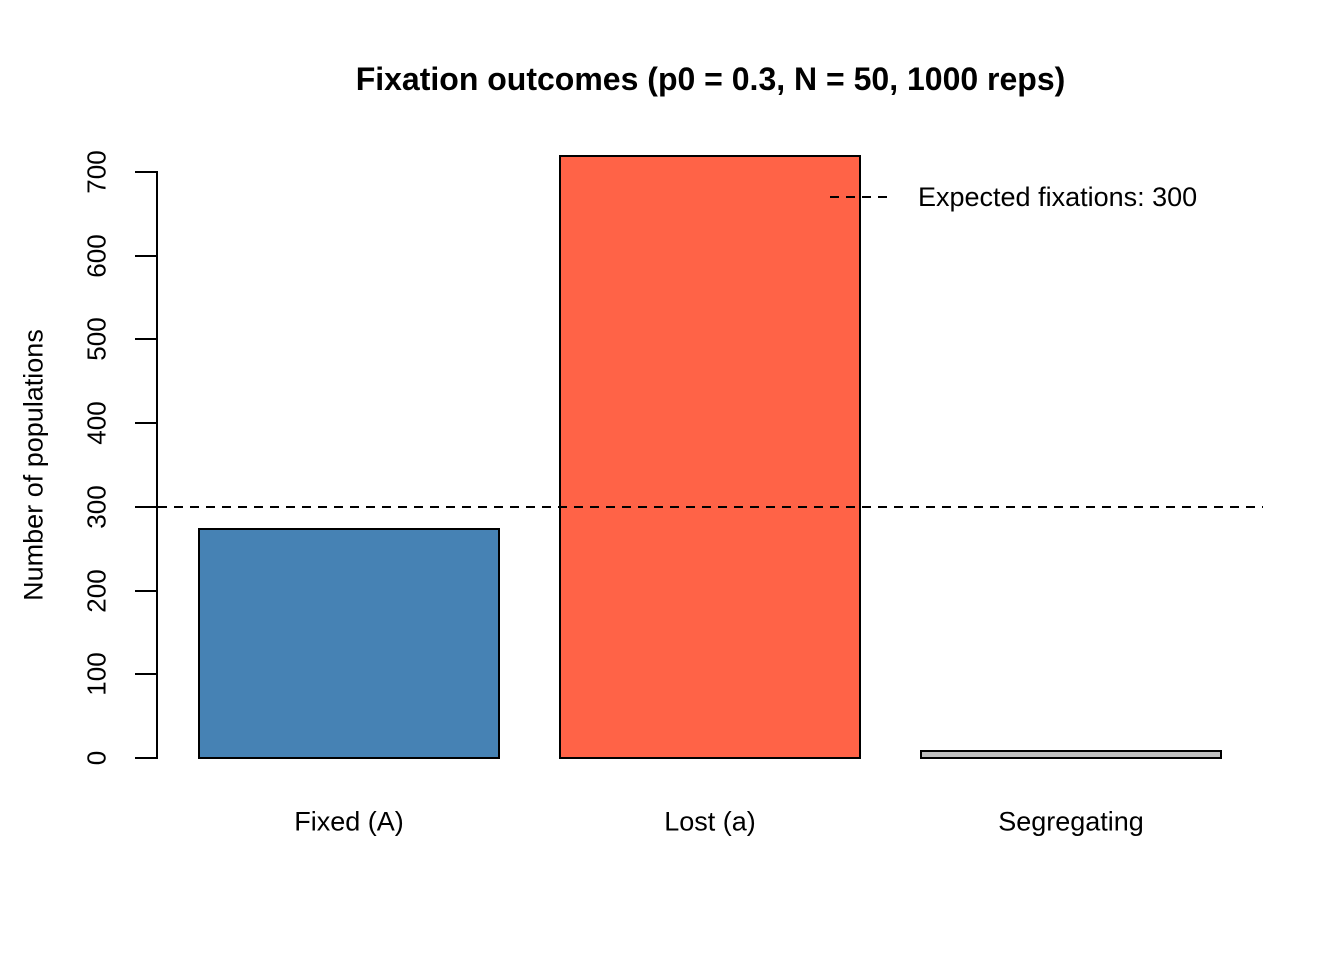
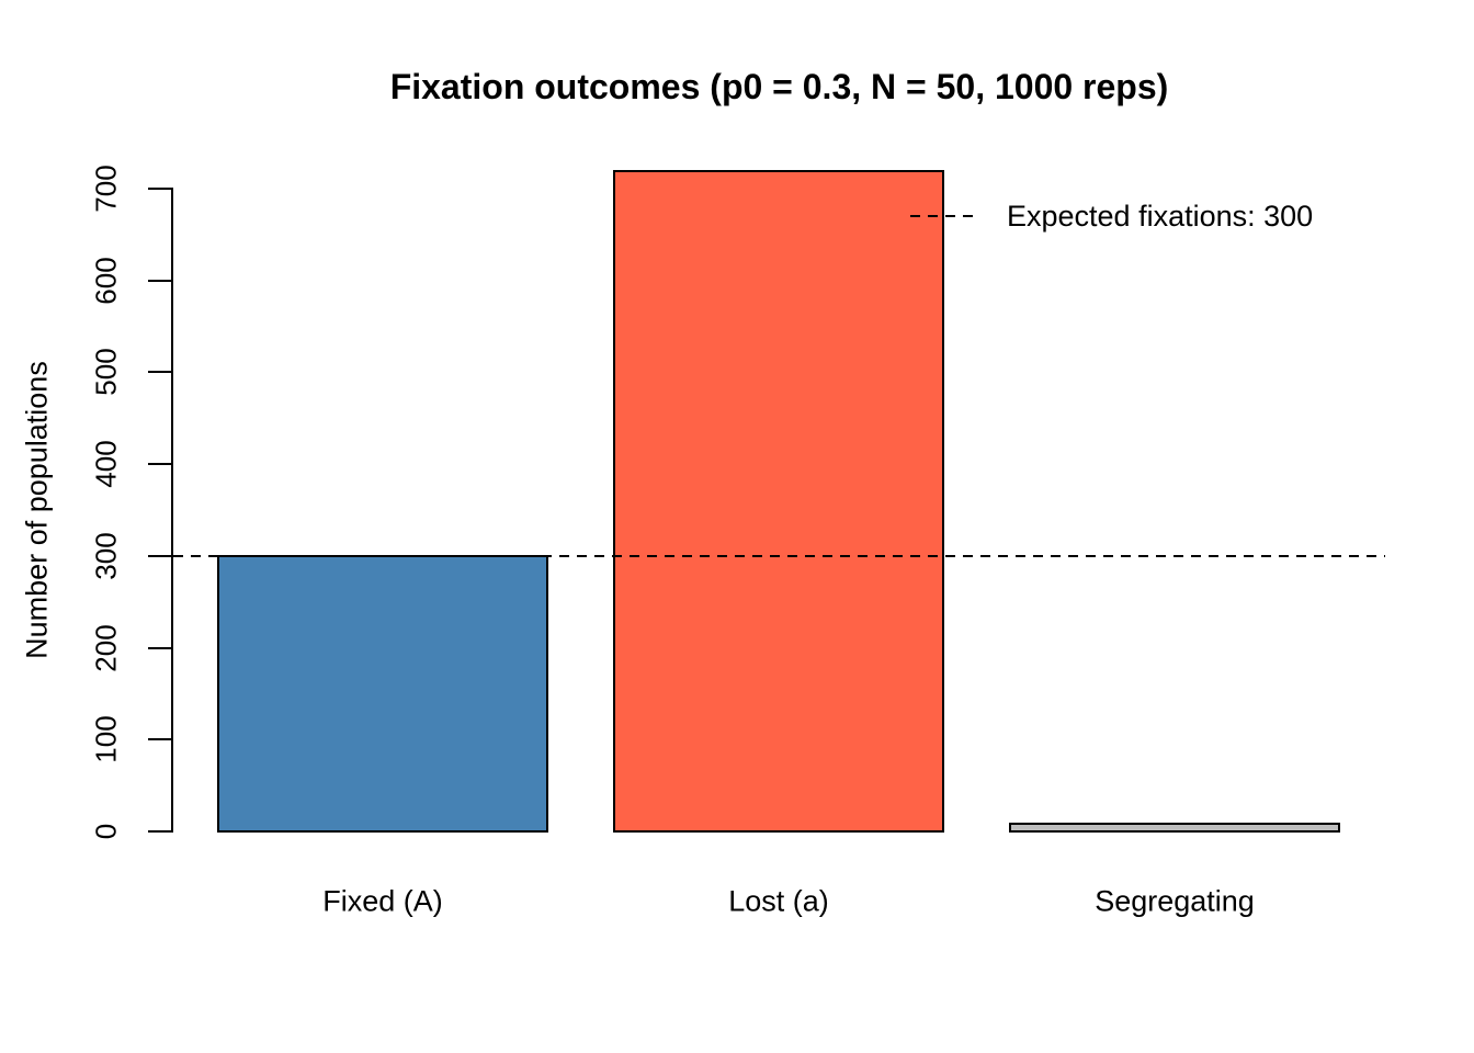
Fixed (A): 270 -> 300
